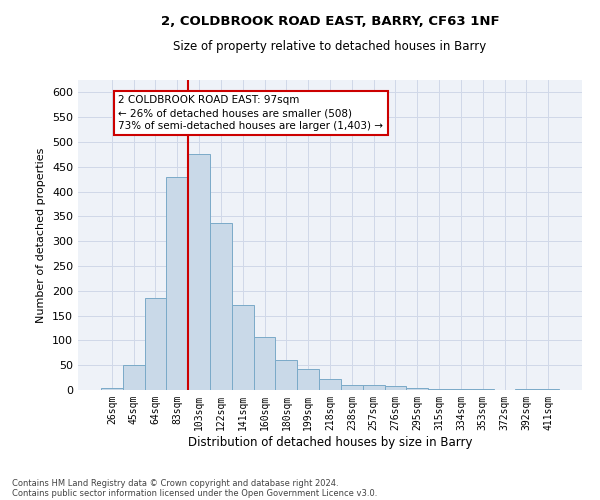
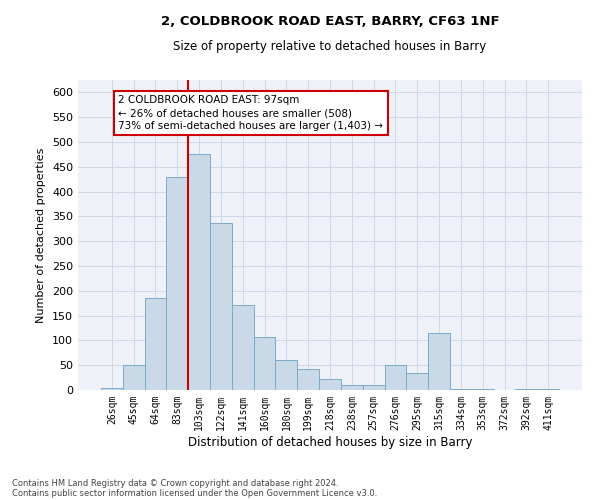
276sqm: 8 -> 50
295sqm: 5 -> 35
315sqm: 3 -> 115
